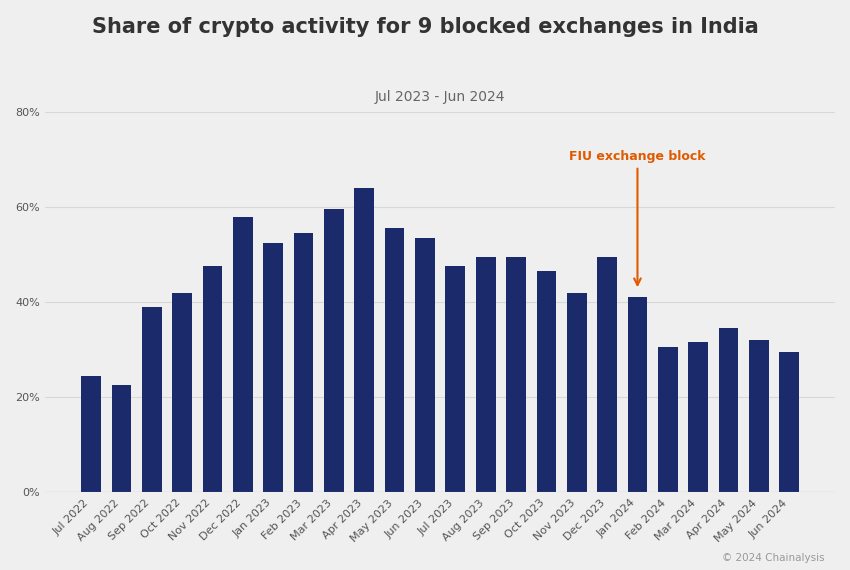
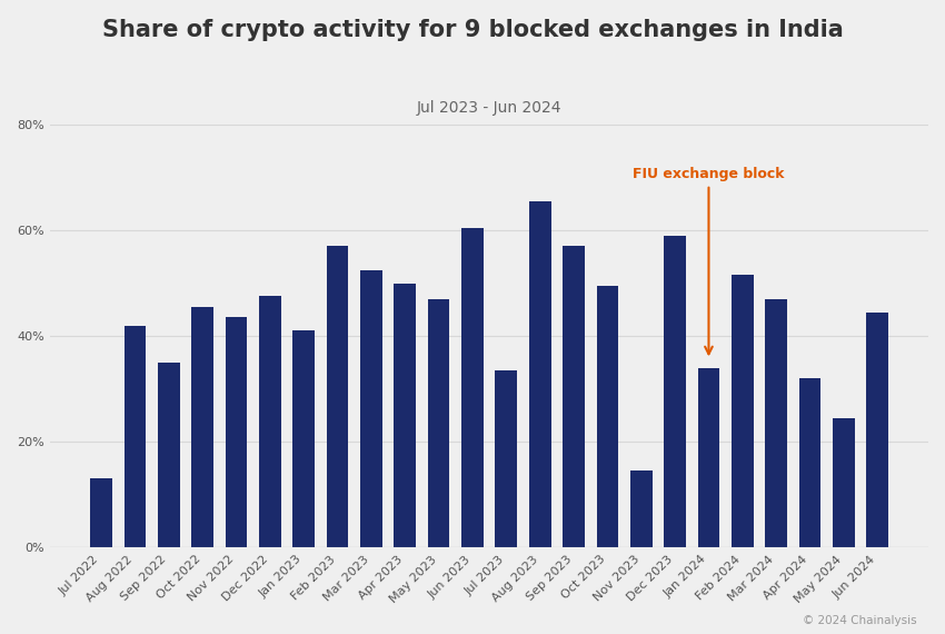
Jul 2022: 24.5% -> 13.0%
Aug 2022: 22.5% -> 42.0%
Sep 2022: 39.0% -> 35.0%
Oct 2022: 42.0% -> 45.5%
Nov 2022: 47.5% -> 43.5%
Dec 2022: 58.0% -> 47.5%
Jan 2023: 52.5% -> 41.0%
Feb 2023: 54.5% -> 57.0%
Mar 2023: 59.5% -> 52.5%
Apr 2023: 64.0% -> 50.0%
May 2023: 55.5% -> 47.0%
Jun 2023: 53.5% -> 60.5%
Jul 2023: 47.5% -> 33.5%
Aug 2023: 49.5% -> 65.5%
Sep 2023: 49.5% -> 57.0%
Oct 2023: 46.5% -> 49.5%
Nov 2023: 42.0% -> 14.5%
Dec 2023: 49.5% -> 59.0%
Jan 2024: 41.0% -> 34.0%
Feb 2024: 30.5% -> 51.5%
Mar 2024: 31.5% -> 47.0%
Apr 2024: 34.5% -> 32.0%
May 2024: 32.0% -> 24.5%
Jun 2024: 29.5% -> 44.5%
